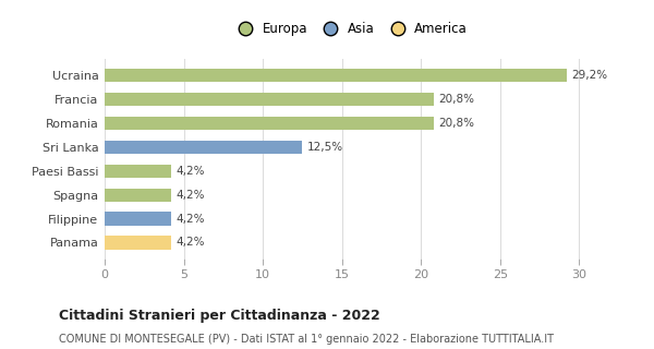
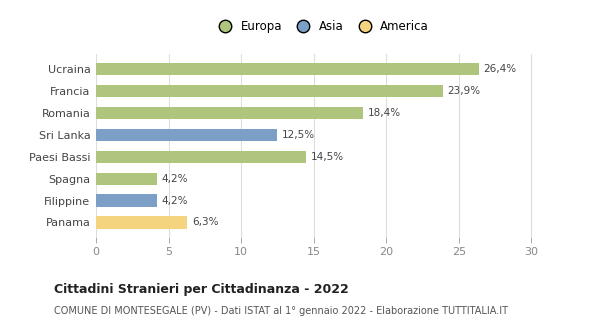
Ucraina: 29,2% -> 26,4%
Francia: 20,8% -> 23,9%
Romania: 20,8% -> 18,4%
Paesi Bassi: 4,2% -> 14,5%
Panama: 4,2% -> 6,3%
